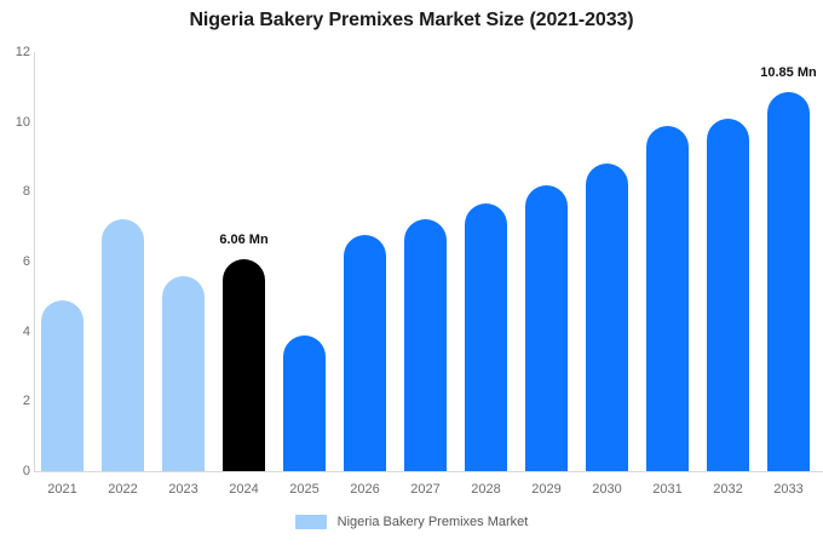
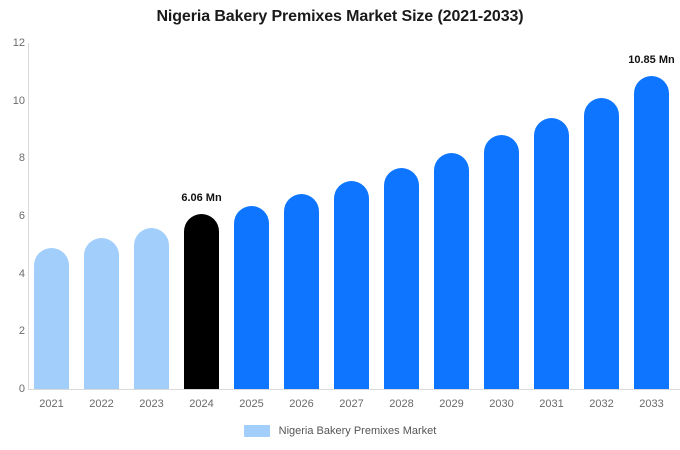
2022: 7.2 -> 5.2
2025: 3.9 -> 6.3
2031: 9.9 -> 9.4
